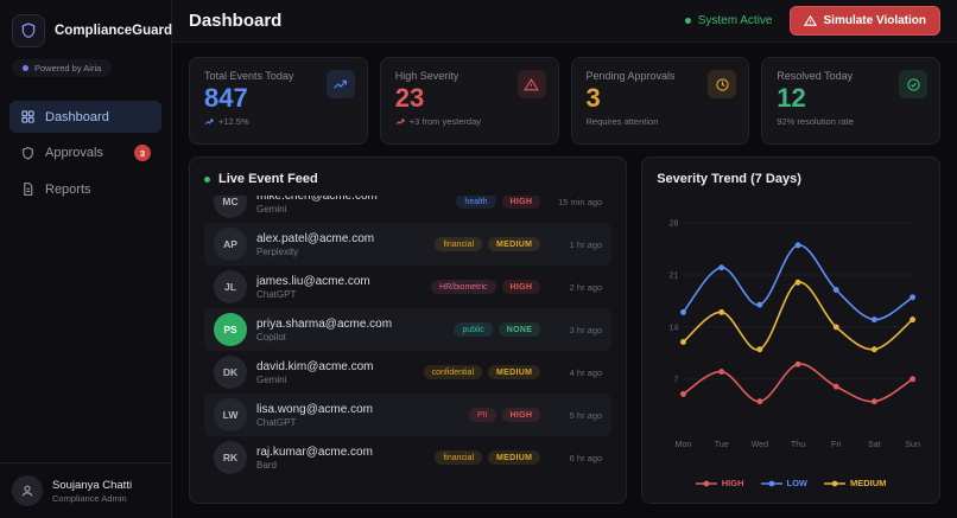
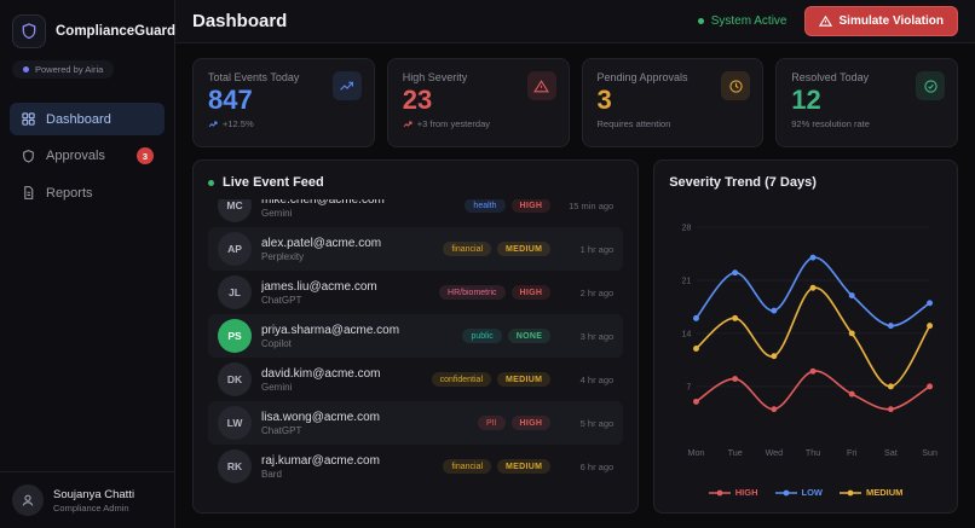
LOW/Thu: 25 -> 24
MEDIUM/Sat: 11 -> 7
